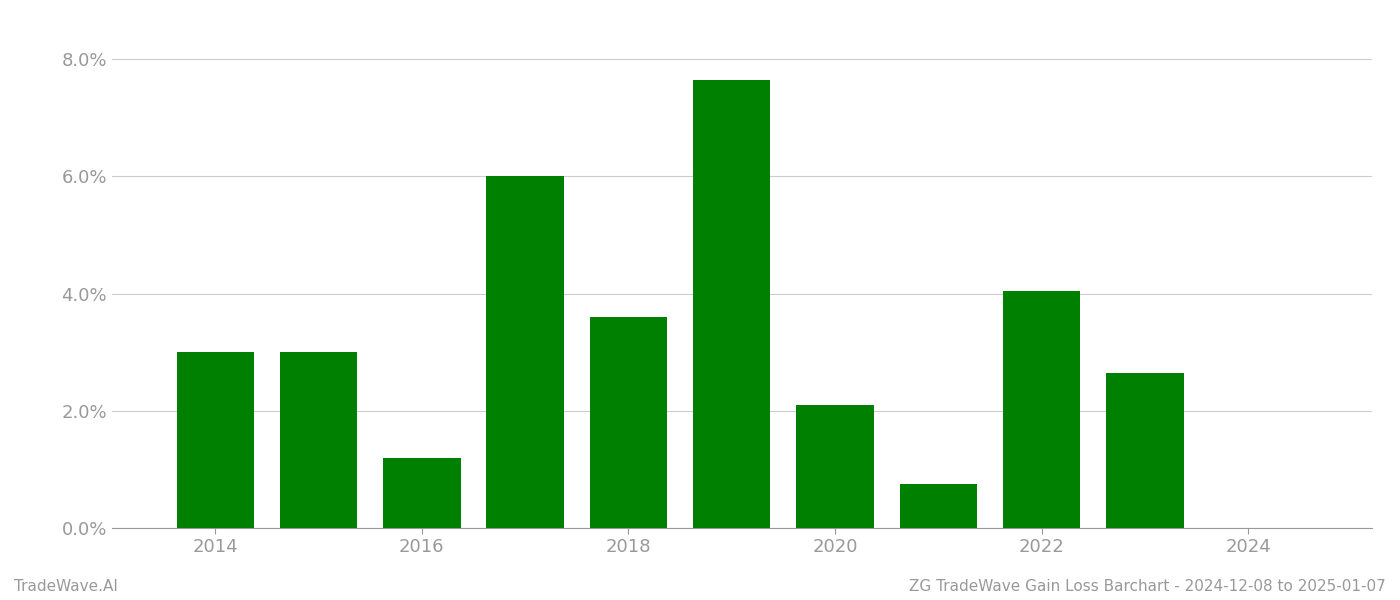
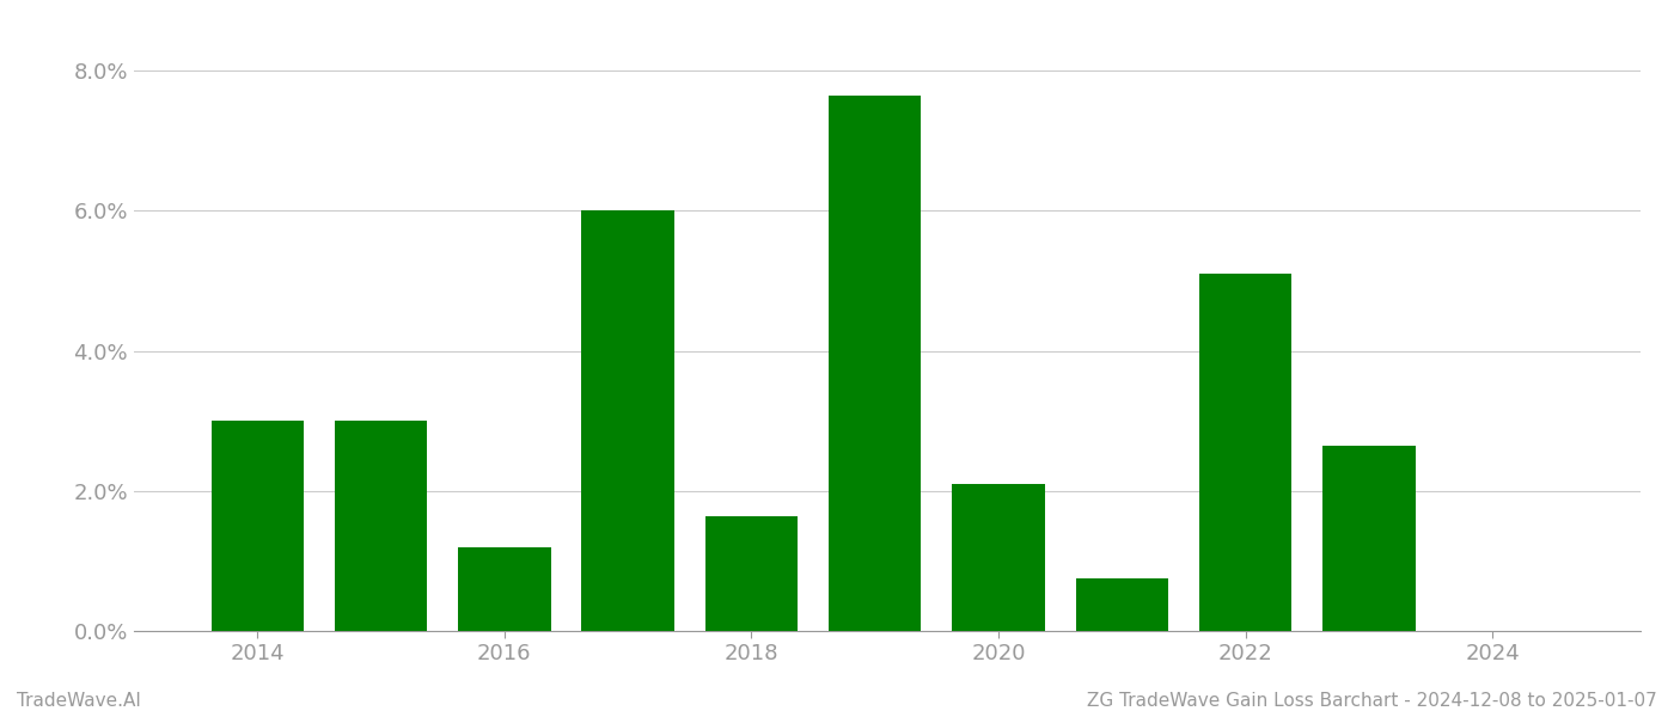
2018: 3.60% -> 1.64%
2022: 4.05% -> 5.10%
